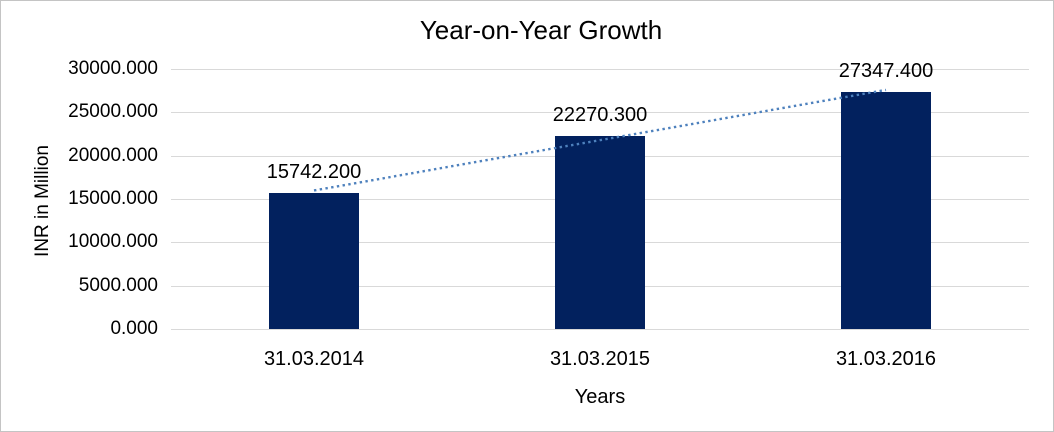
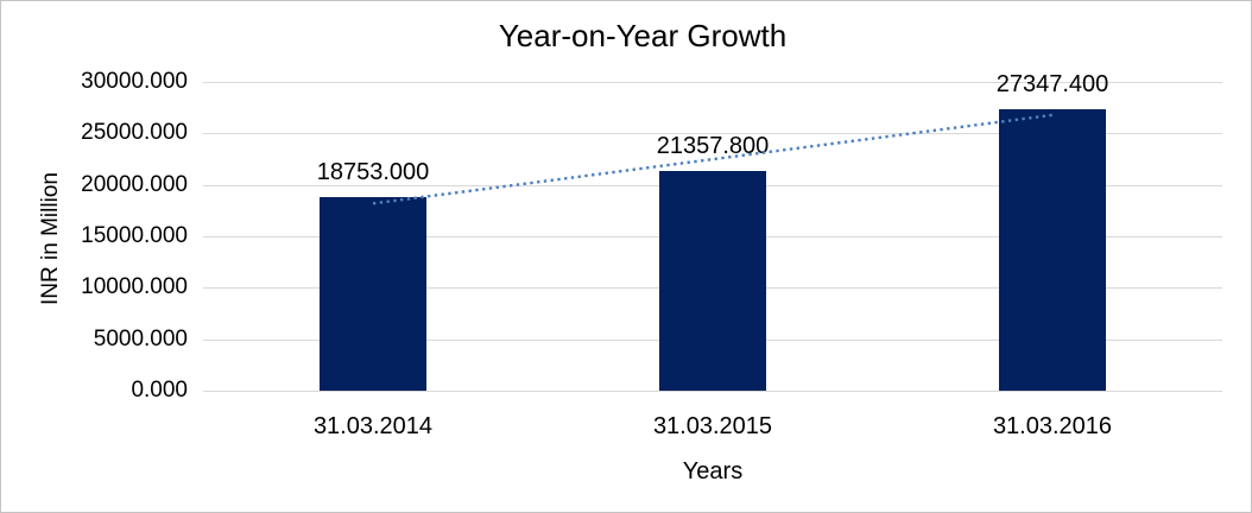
31.03.2014: 15742.200 -> 18753.000
31.03.2015: 22270.300 -> 21357.800
